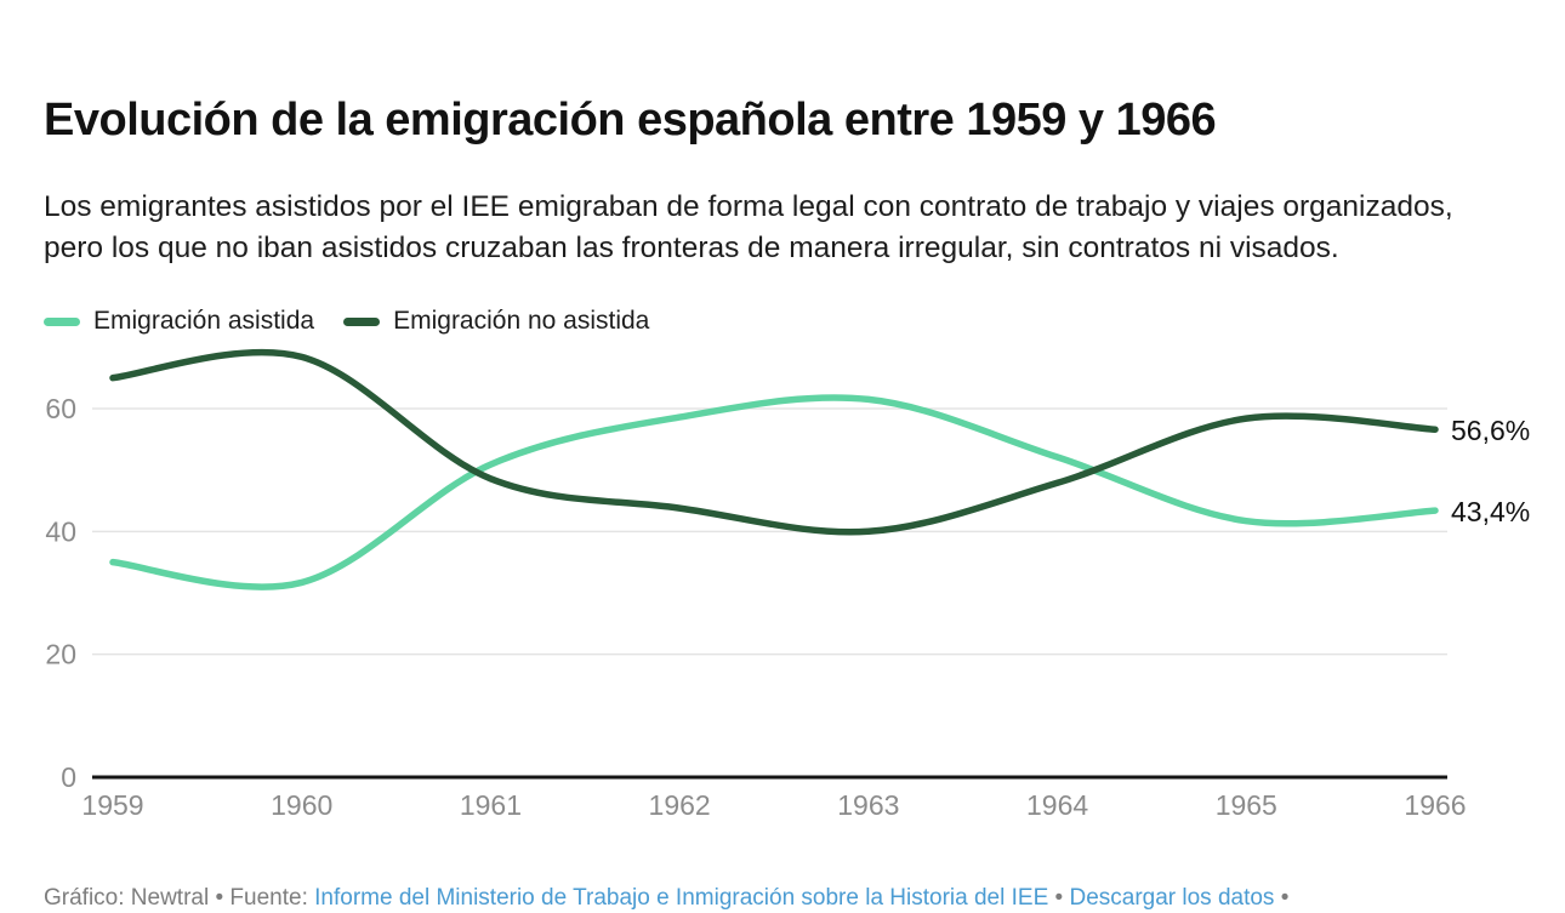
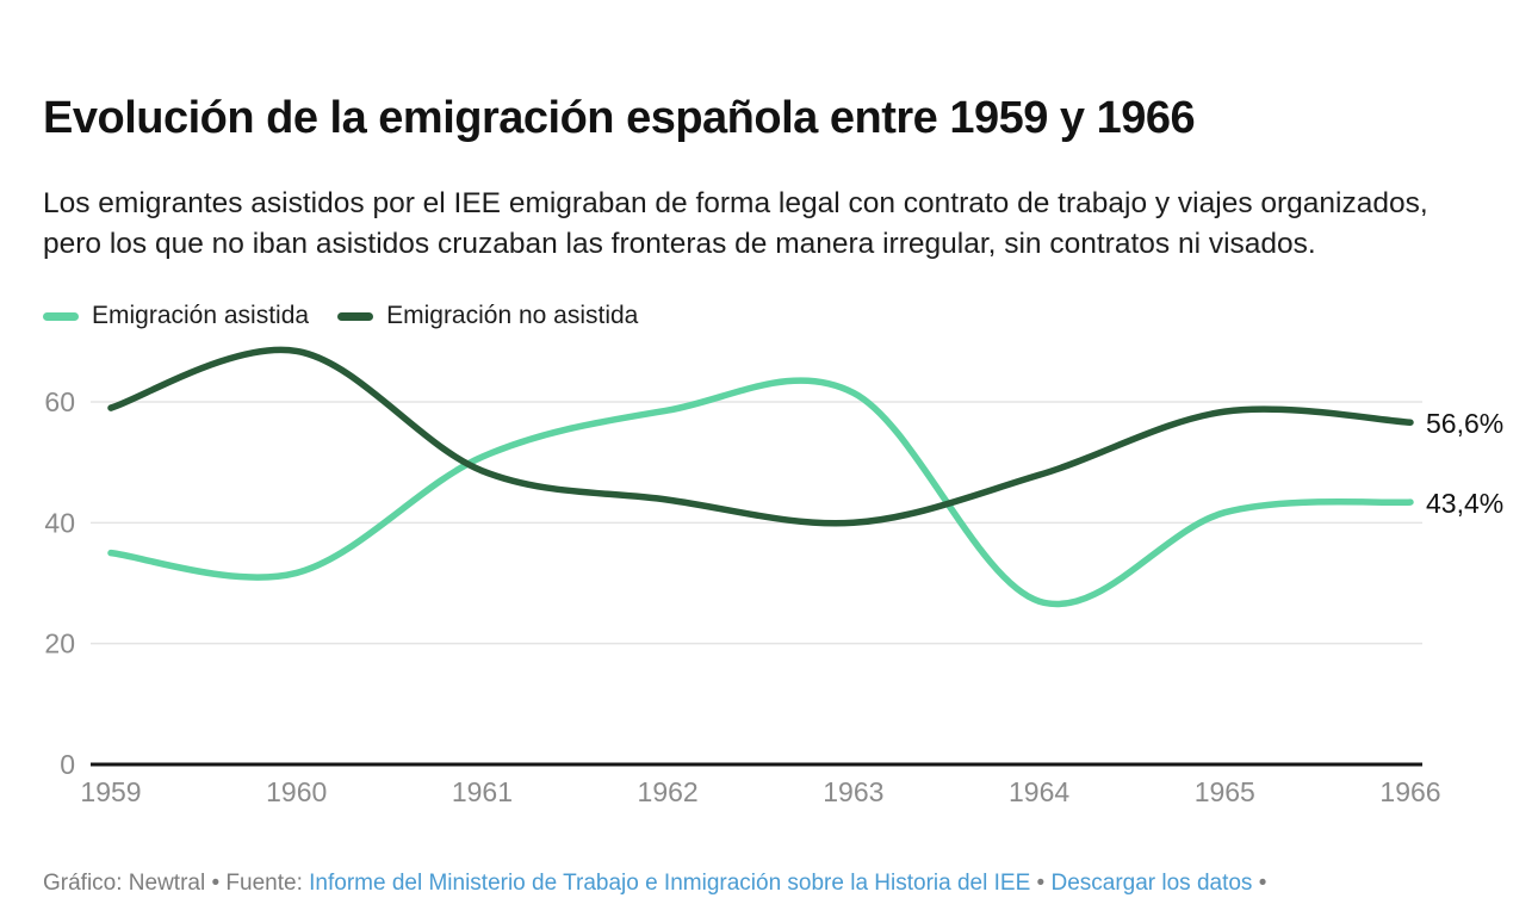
Emigración no asistida/1959: 65 -> 59
Emigración asistida/1964: 52 -> 27
